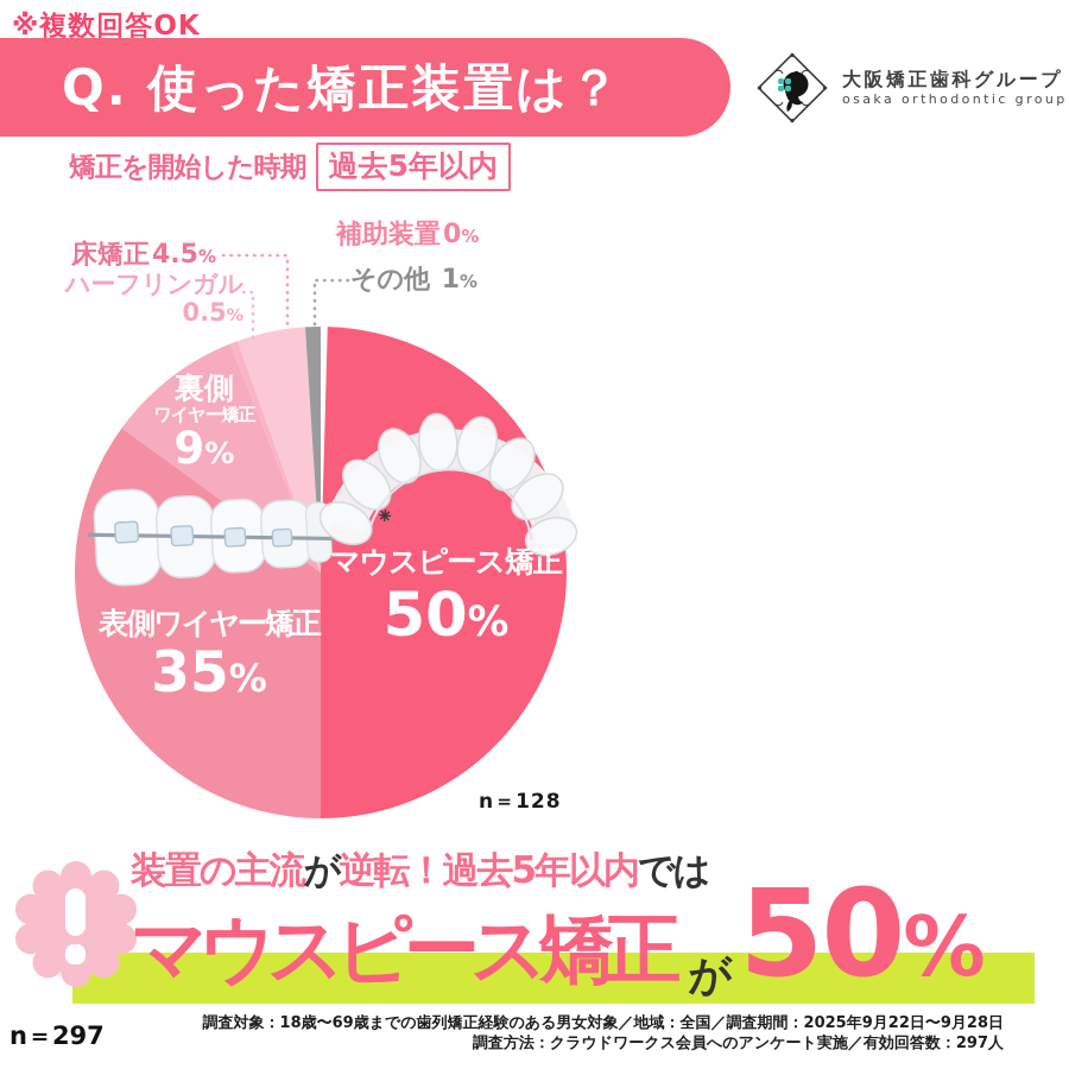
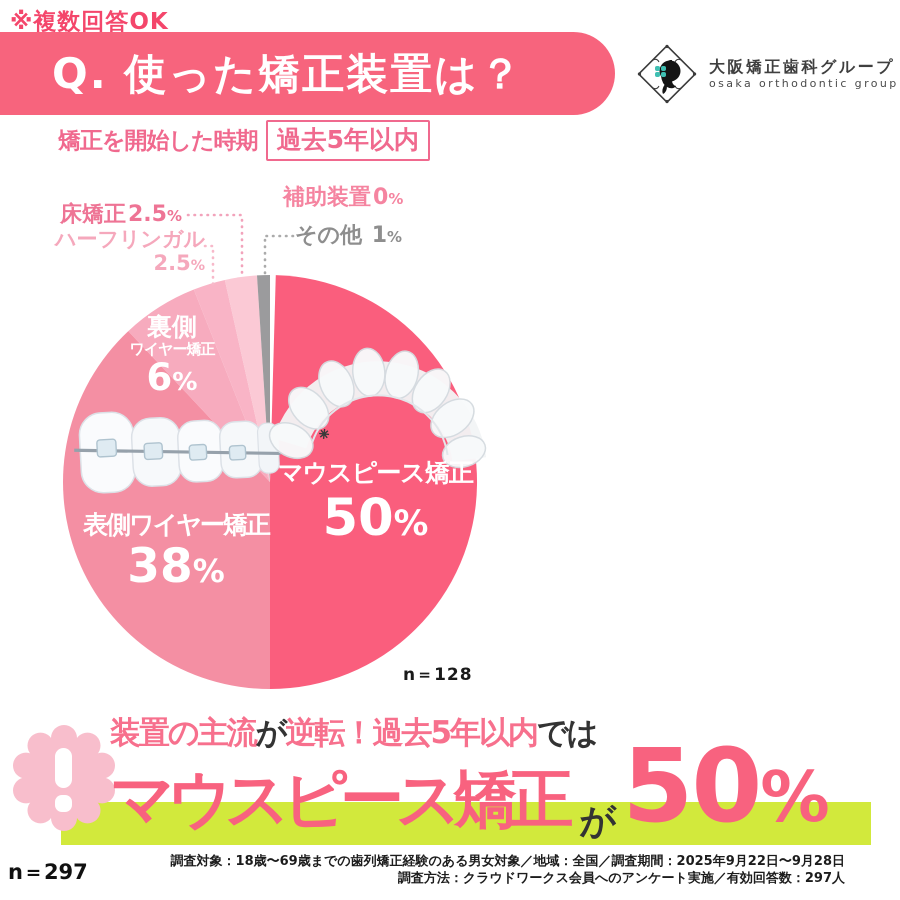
表側ワイヤー矯正: 35 -> 38
裏側ワイヤー矯正: 9 -> 6
ハーフリンガル: 0.5 -> 2.5
床矯正: 4.5 -> 2.5
